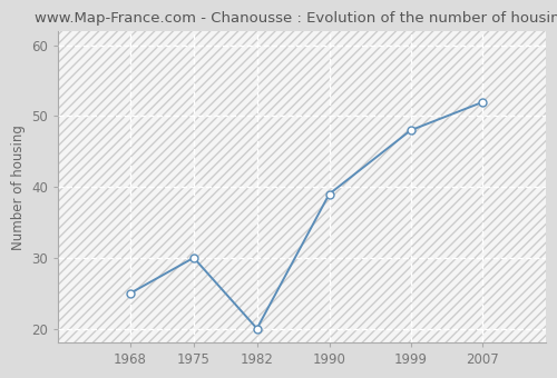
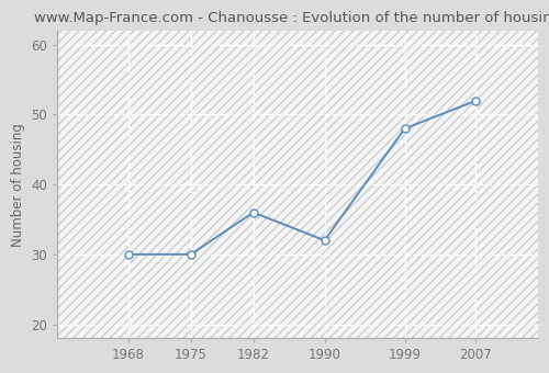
1968: 25 -> 30
1982: 20 -> 36
1990: 39 -> 32
